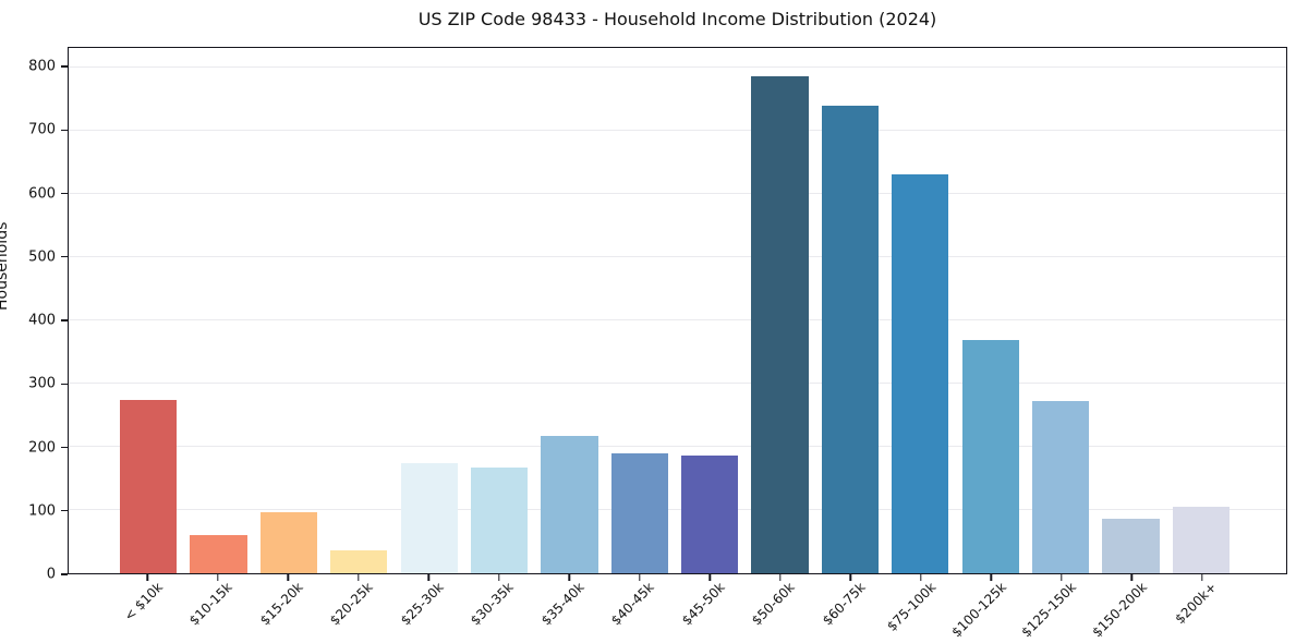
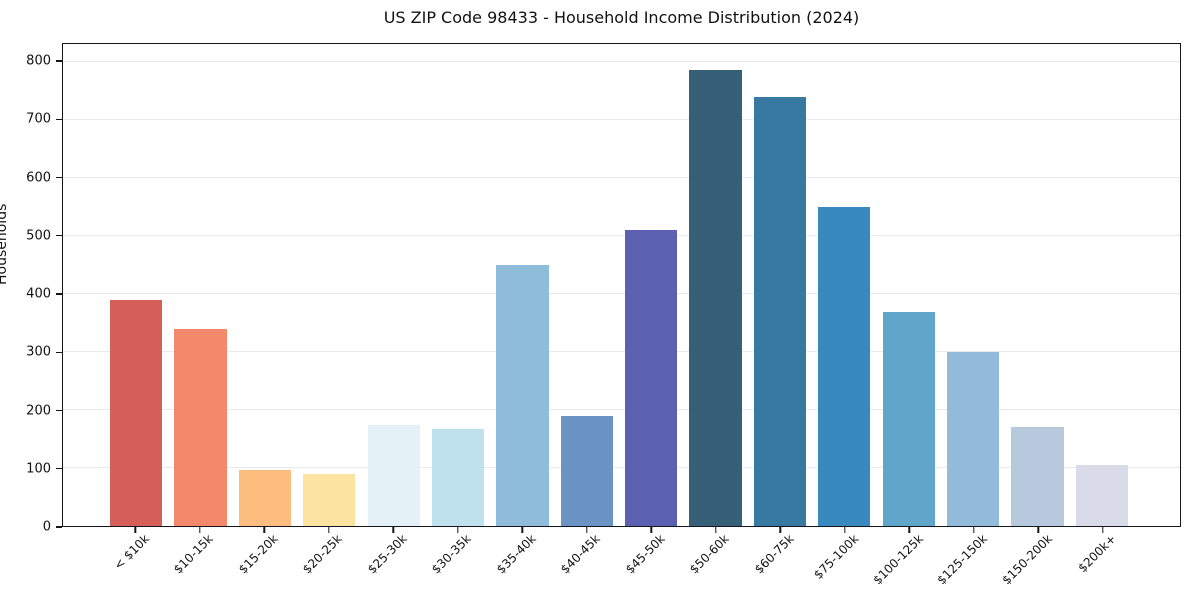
< $10k: 280 -> 390
$10-15k: 60 -> 340
$20-25k: 40 -> 90
$35-40k: 220 -> 450
$45-50k: 190 -> 510
$75-100k: 630 -> 550
$125-150k: 270 -> 300
$150-200k: 90 -> 170
